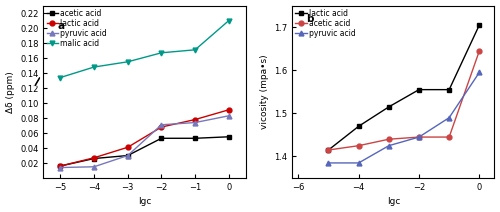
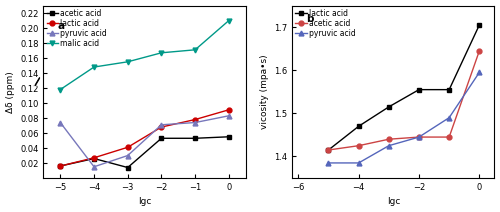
pyruvic acid/−5: 0.014 -> 0.074
malic acid/−5: 0.134 -> 0.118
acetic acid/−3: 0.030 -> 0.014
